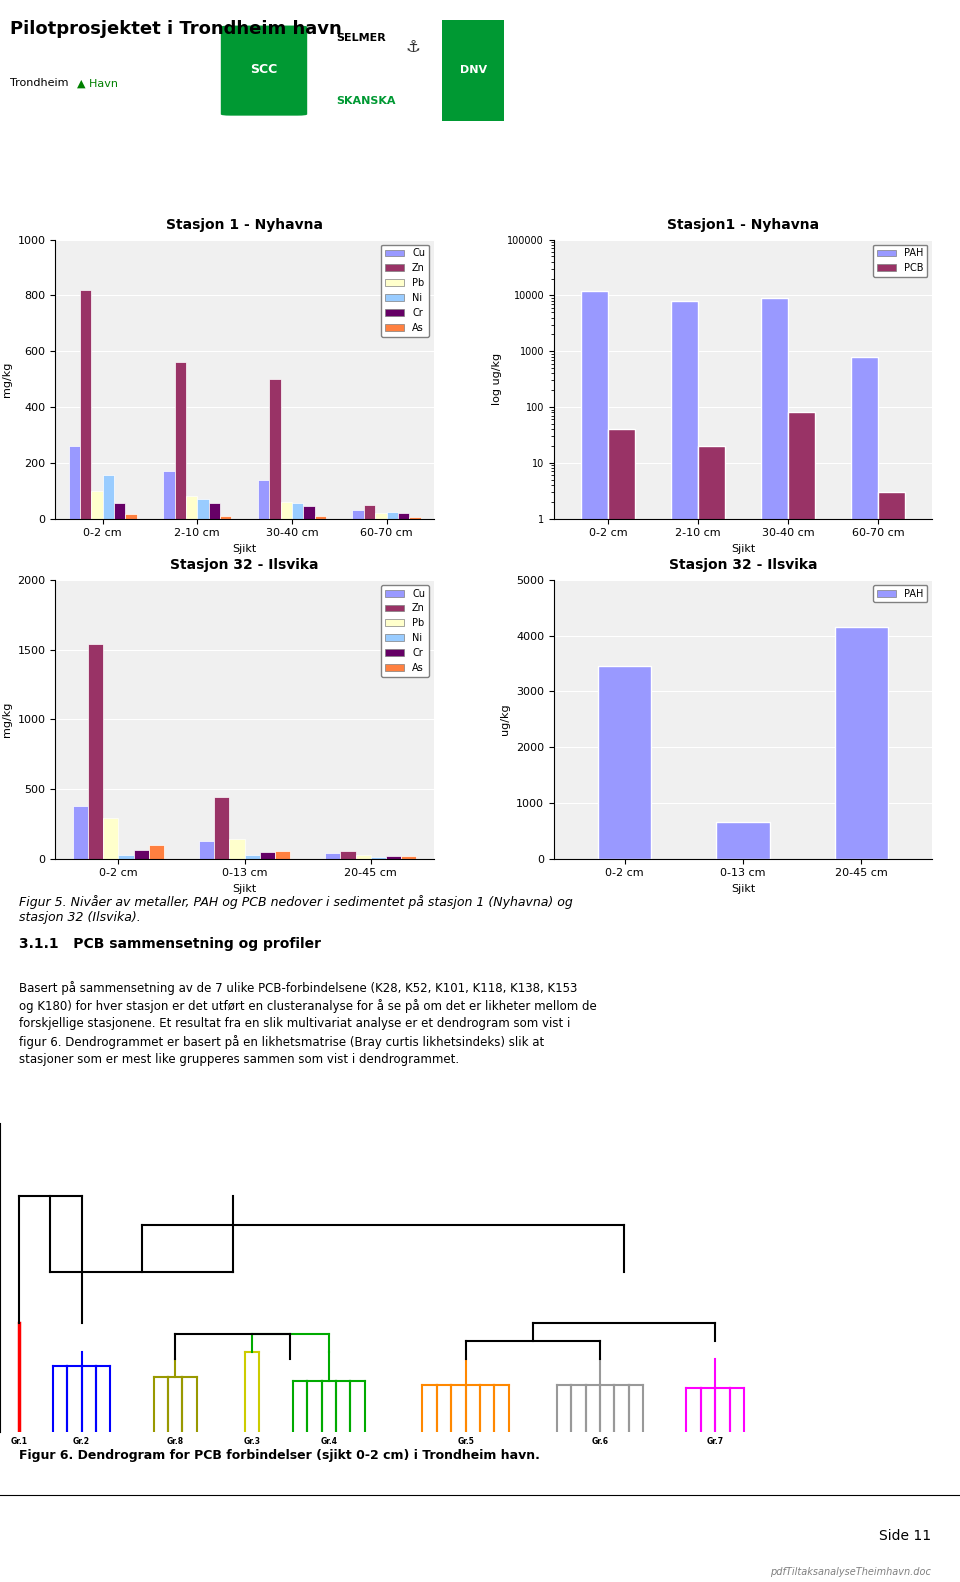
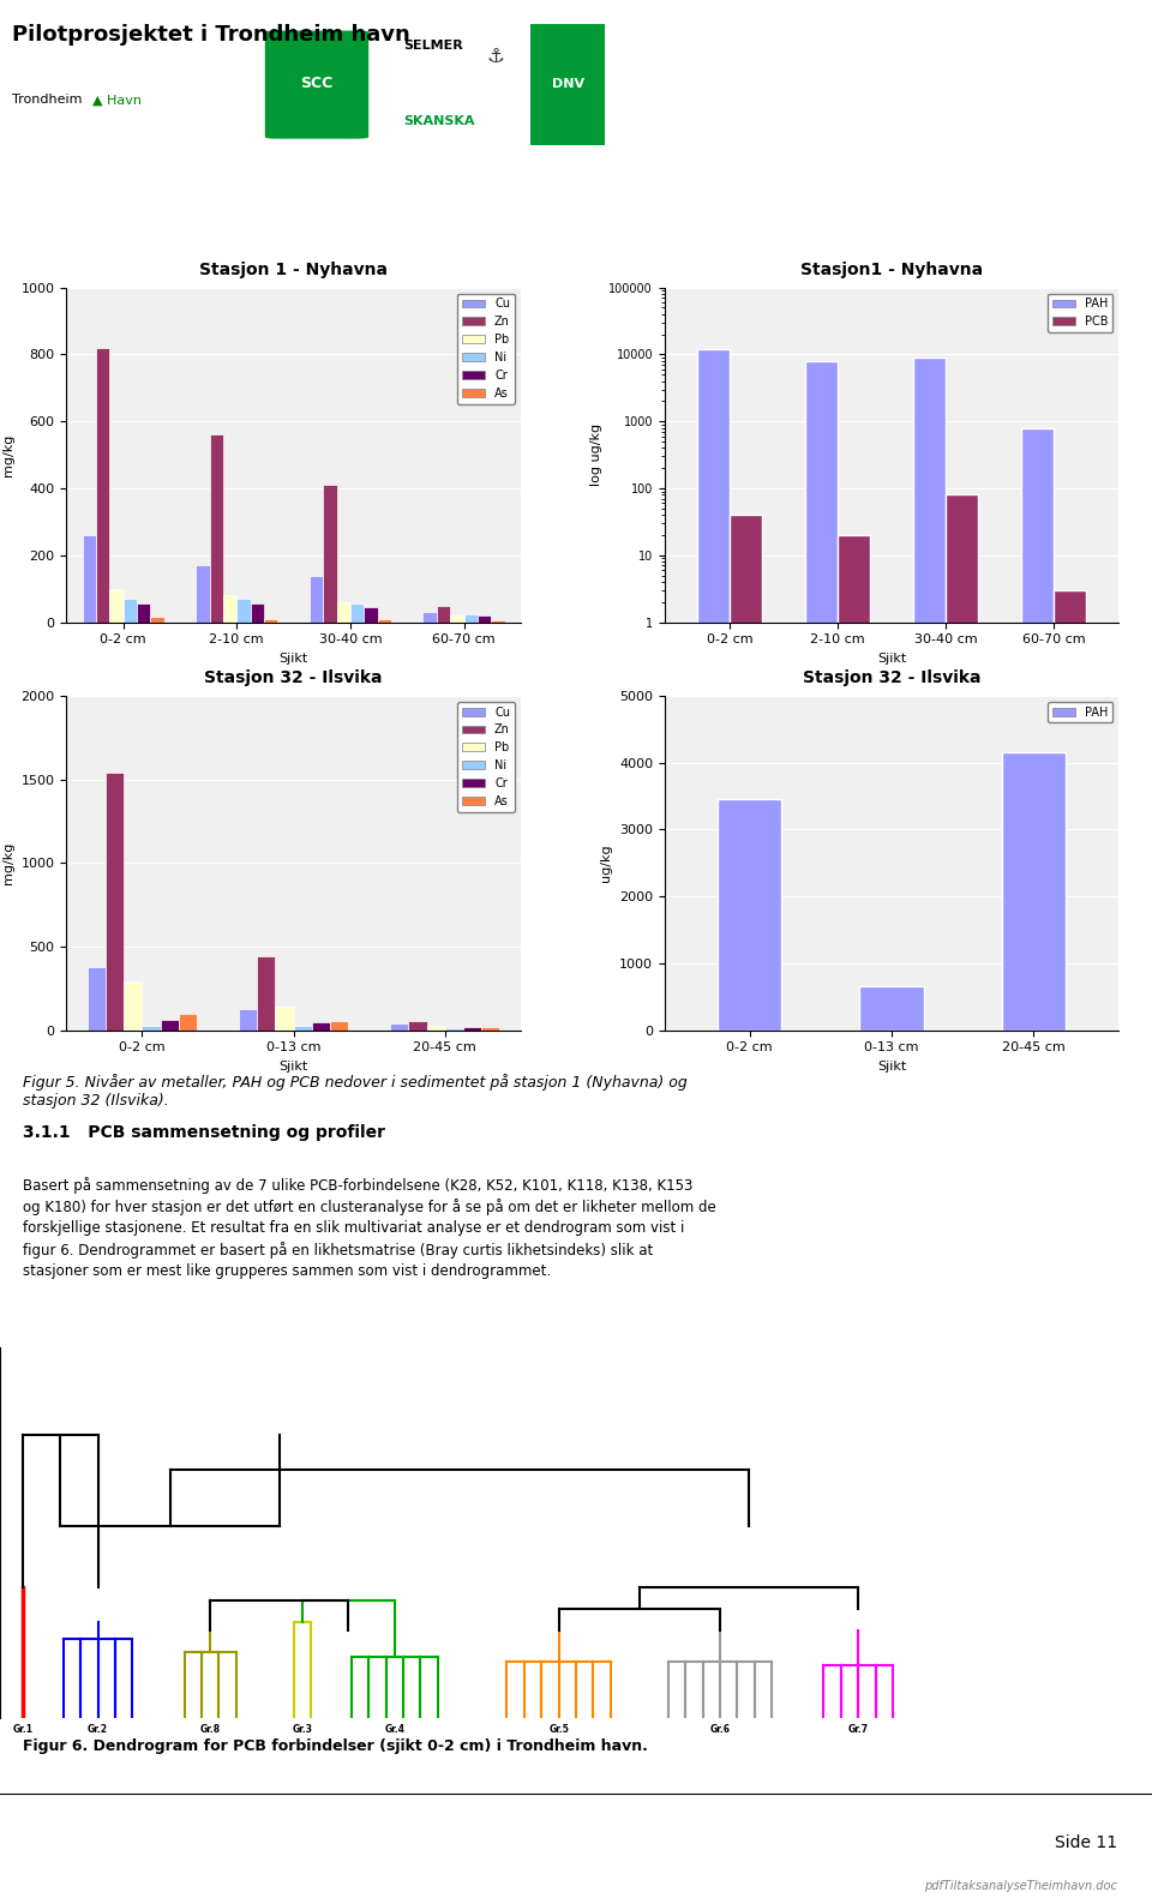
Stasjon 1 - Nyhavna/Ni/0-2 cm: 155 -> 70
Stasjon 1 - Nyhavna/Zn/30-40 cm: 500 -> 410
